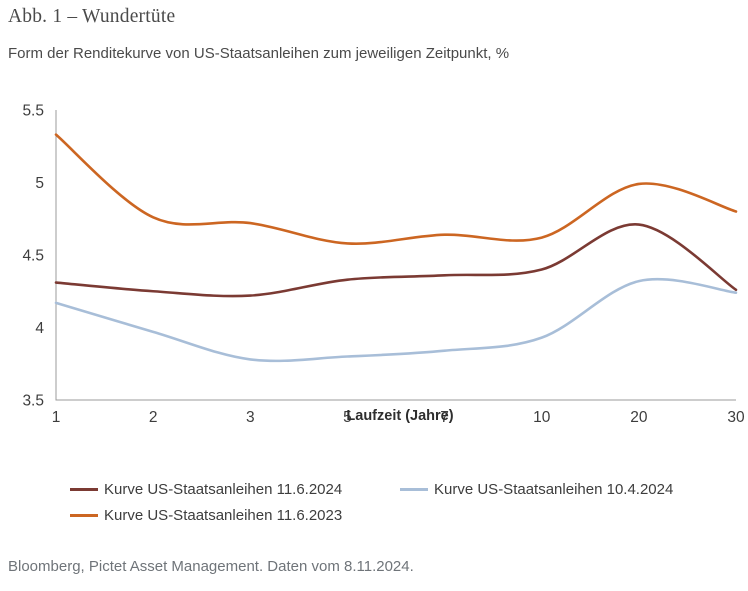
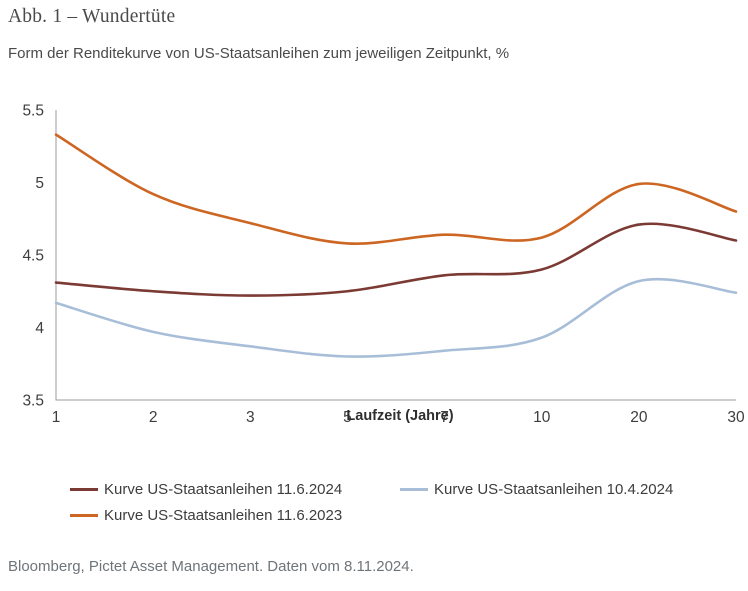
Kurve US-Staatsanleihen 11.6.2023/2: 4.76 -> 4.92
Kurve US-Staatsanleihen 10.4.2024/3: 3.78 -> 3.87
Kurve US-Staatsanleihen 11.6.2024/5: 4.33 -> 4.25
Kurve US-Staatsanleihen 11.6.2024/30: 4.26 -> 4.60
